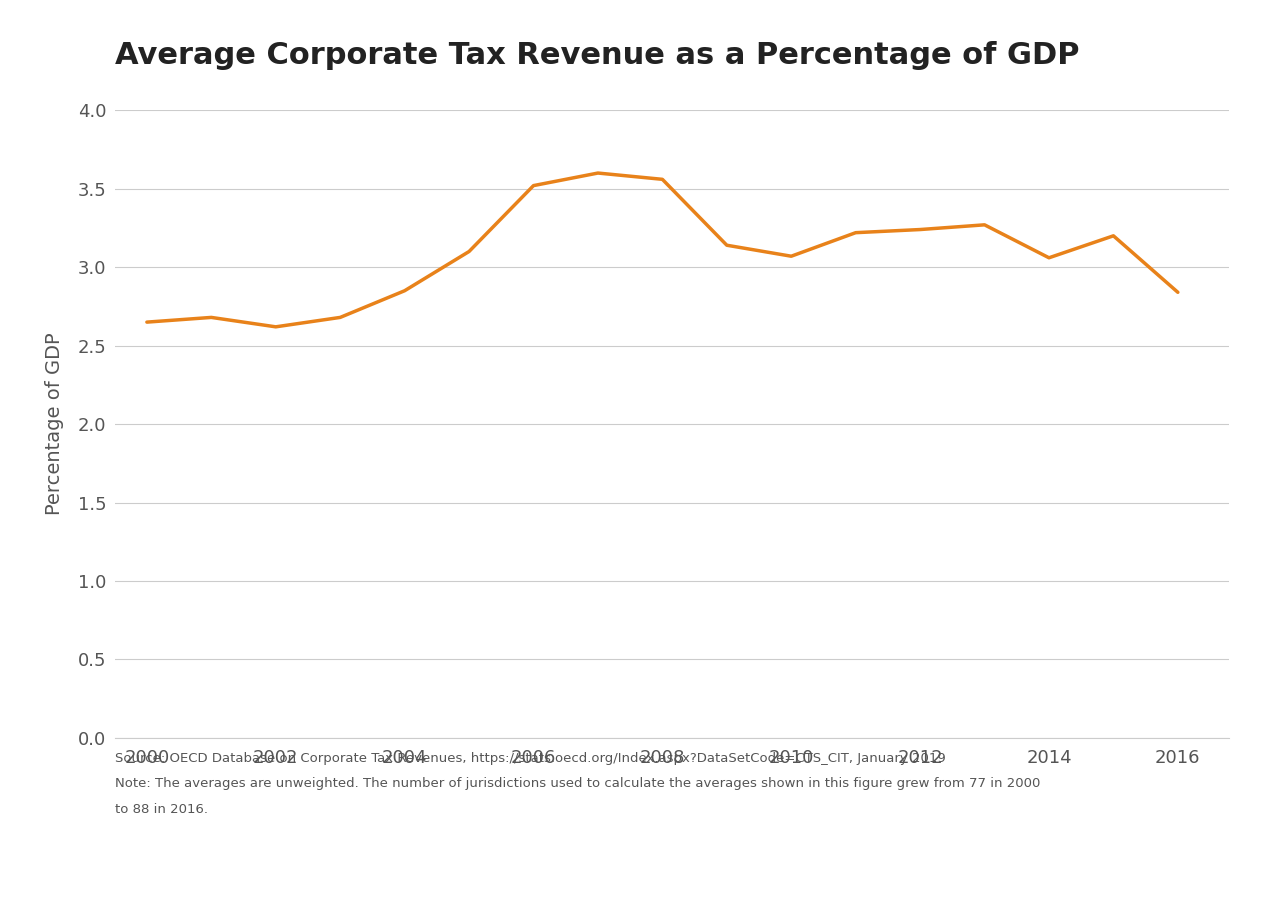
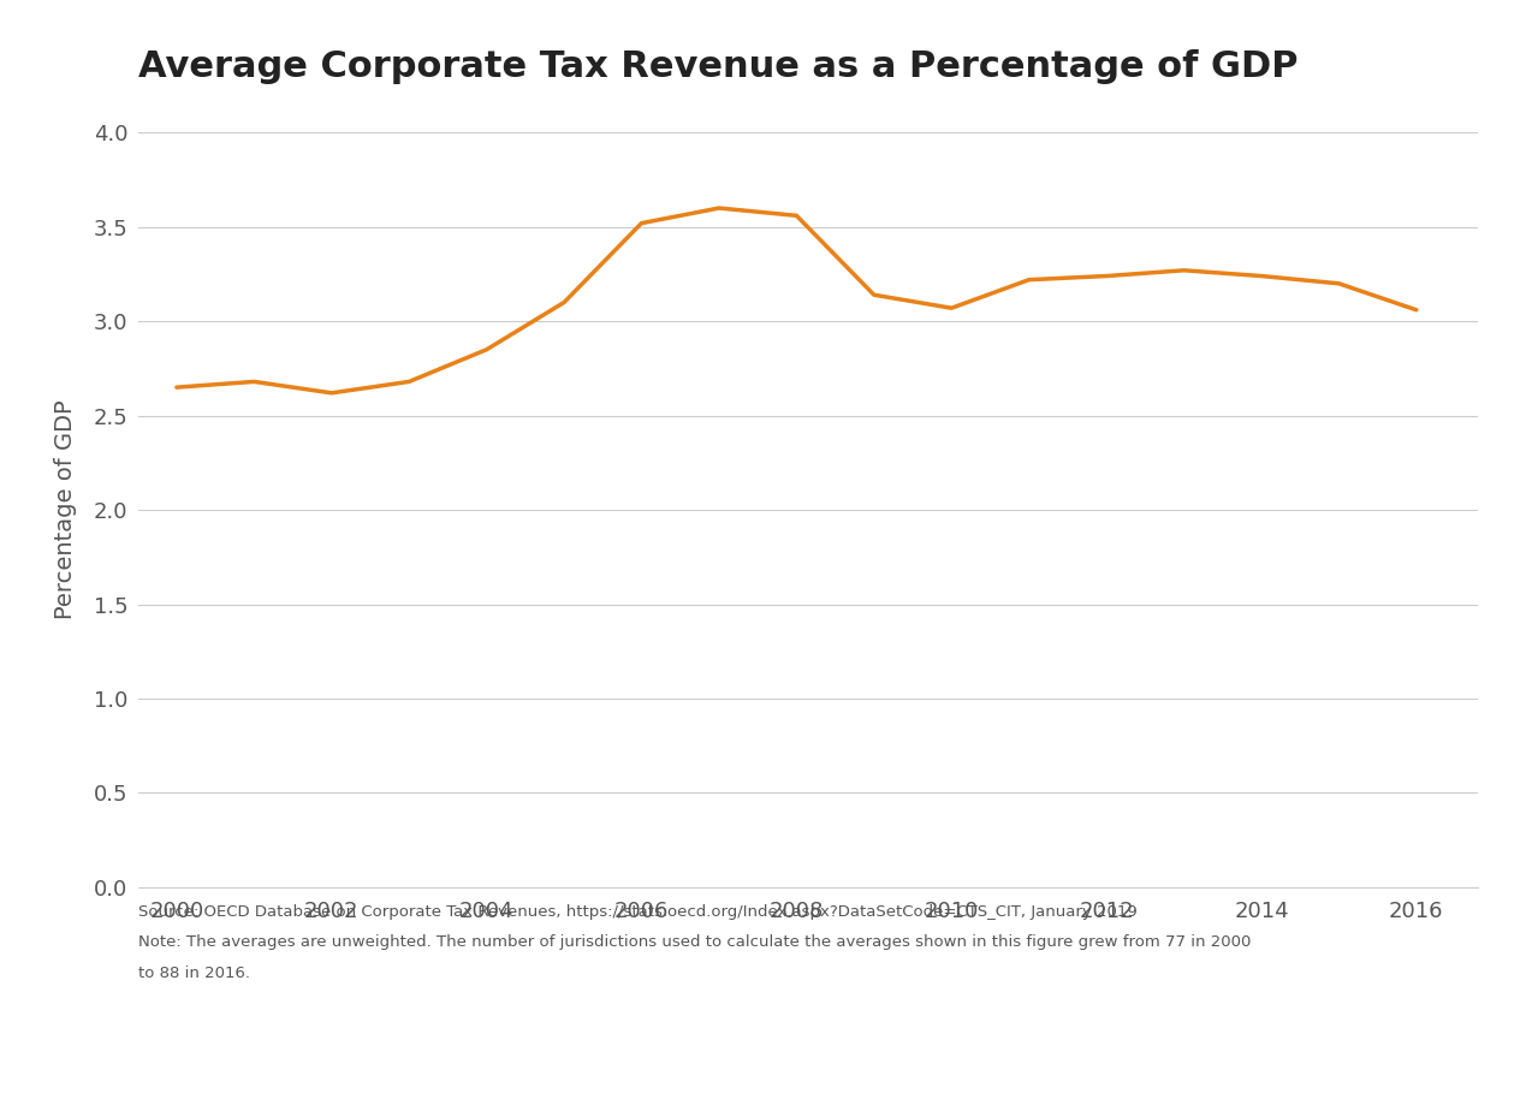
2014: 3.06 -> 3.24
2016: 2.84 -> 3.06
